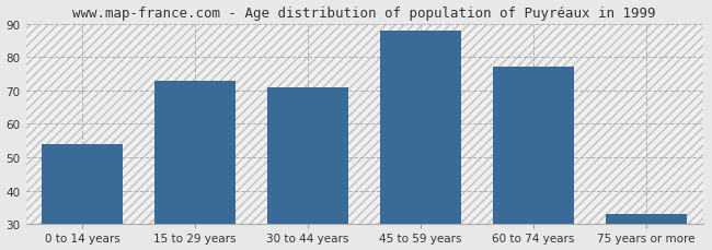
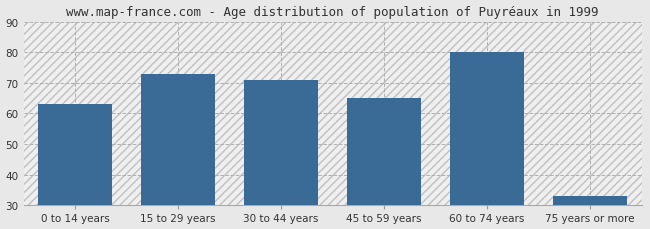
0 to 14 years: 54 -> 63
45 to 59 years: 88 -> 65
60 to 74 years: 77 -> 80
